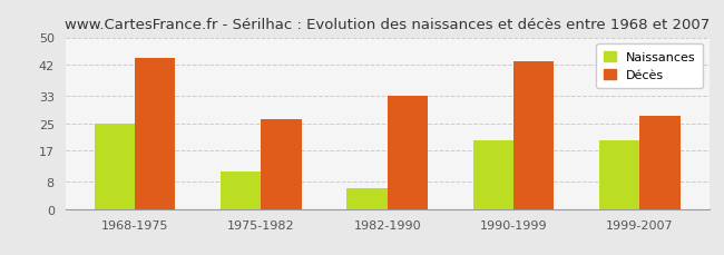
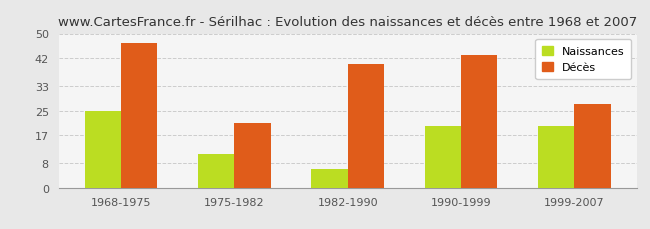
Décès/1968-1975: 44 -> 47
Décès/1975-1982: 26 -> 21
Décès/1982-1990: 33 -> 40
